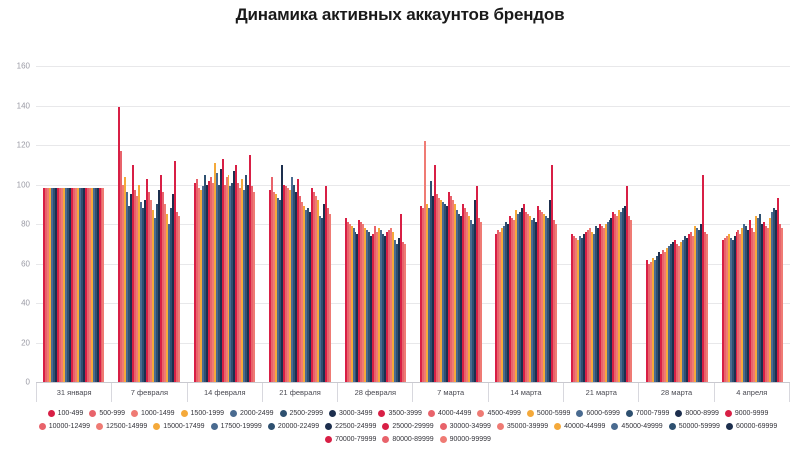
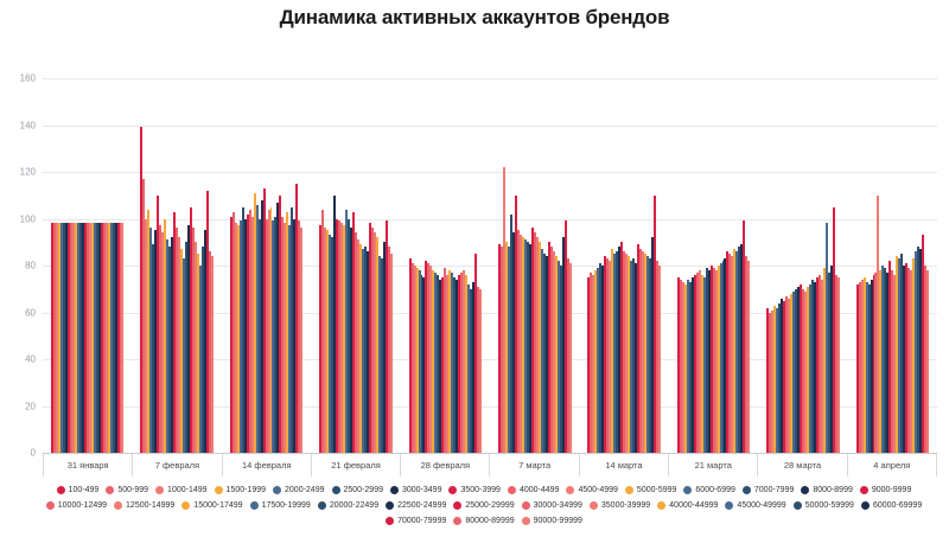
45000-49999/28 марта: 78 -> 98
4500-4999/4 апреля: 75 -> 110
